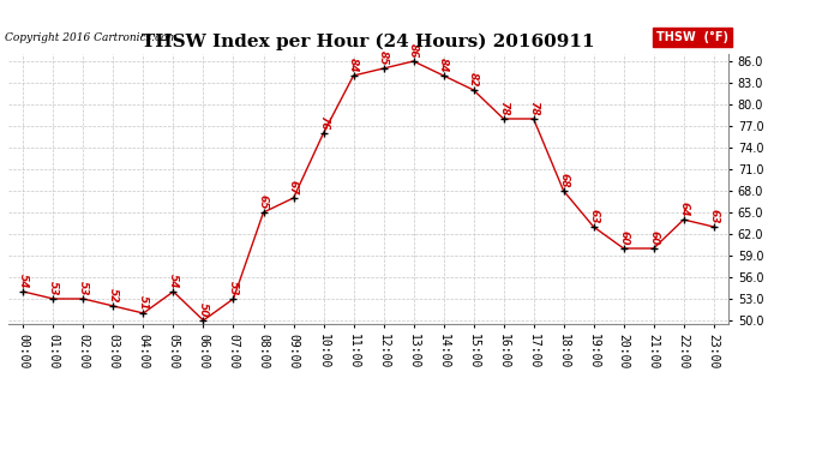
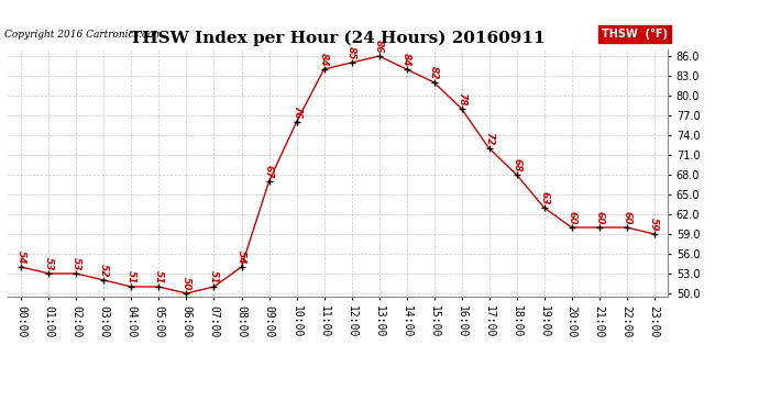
05:00: 54 -> 51
07:00: 53 -> 51
08:00: 65 -> 54
17:00: 78 -> 72
22:00: 64 -> 60
23:00: 63 -> 59
